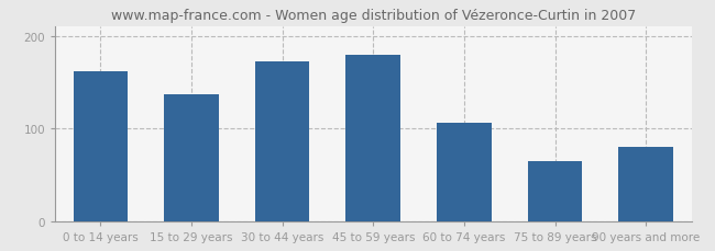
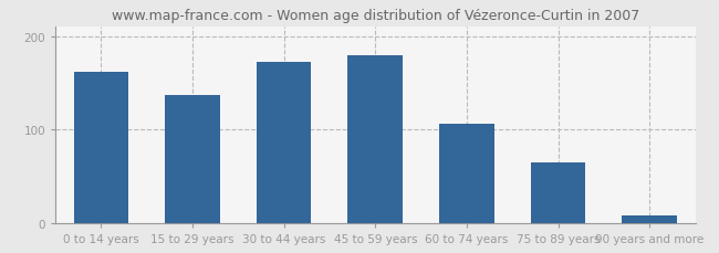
90 years and more: 80 -> 8
